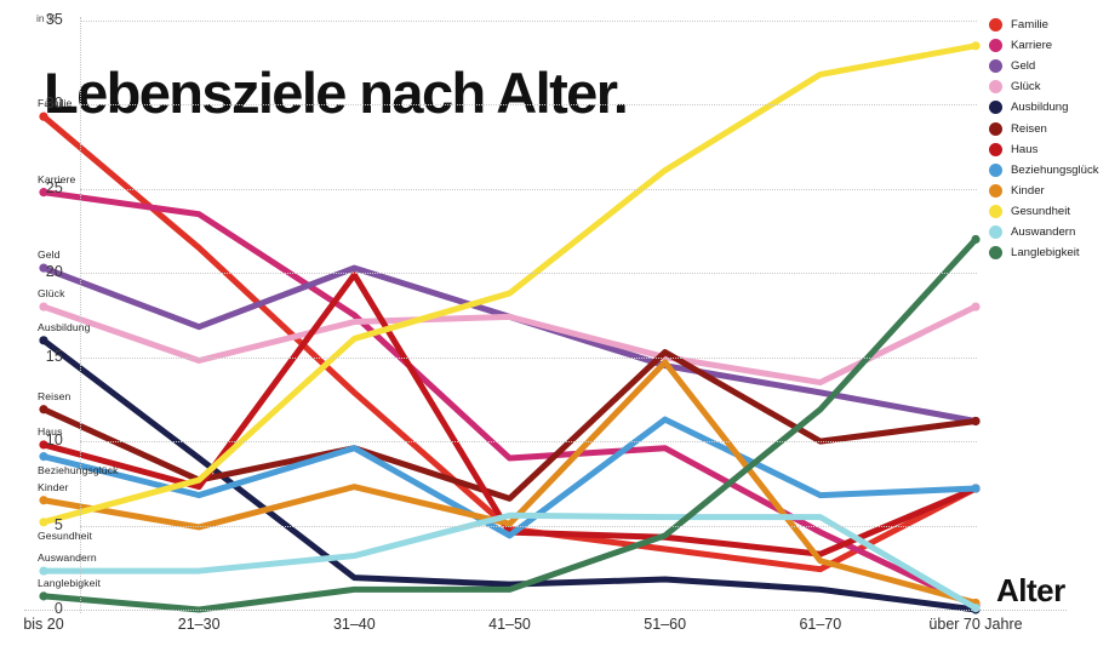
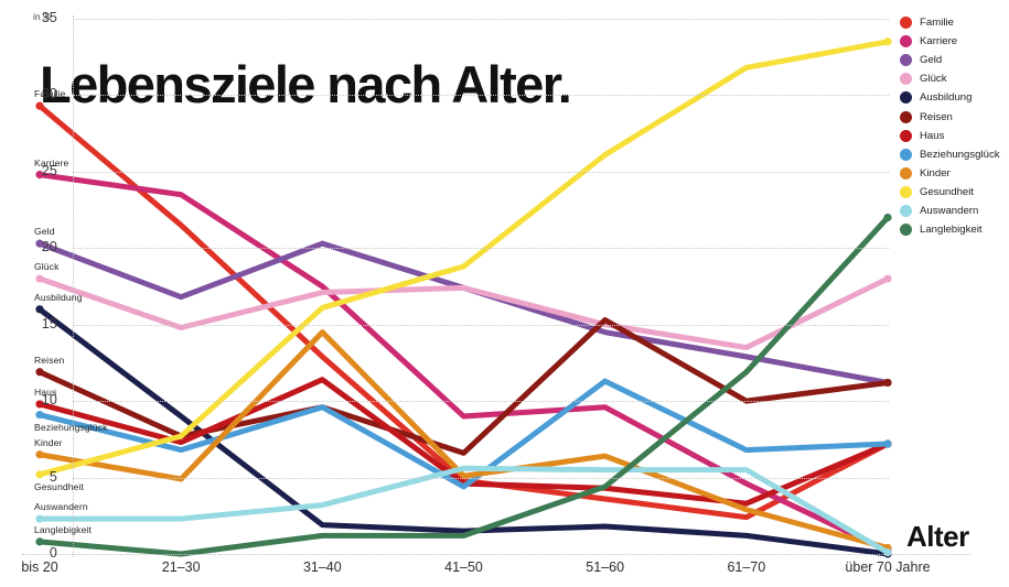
Haus/31–40: 19.9 -> 11.4
Kinder/31–40: 7.3 -> 14.5
Kinder/51–60: 14.7 -> 6.4
